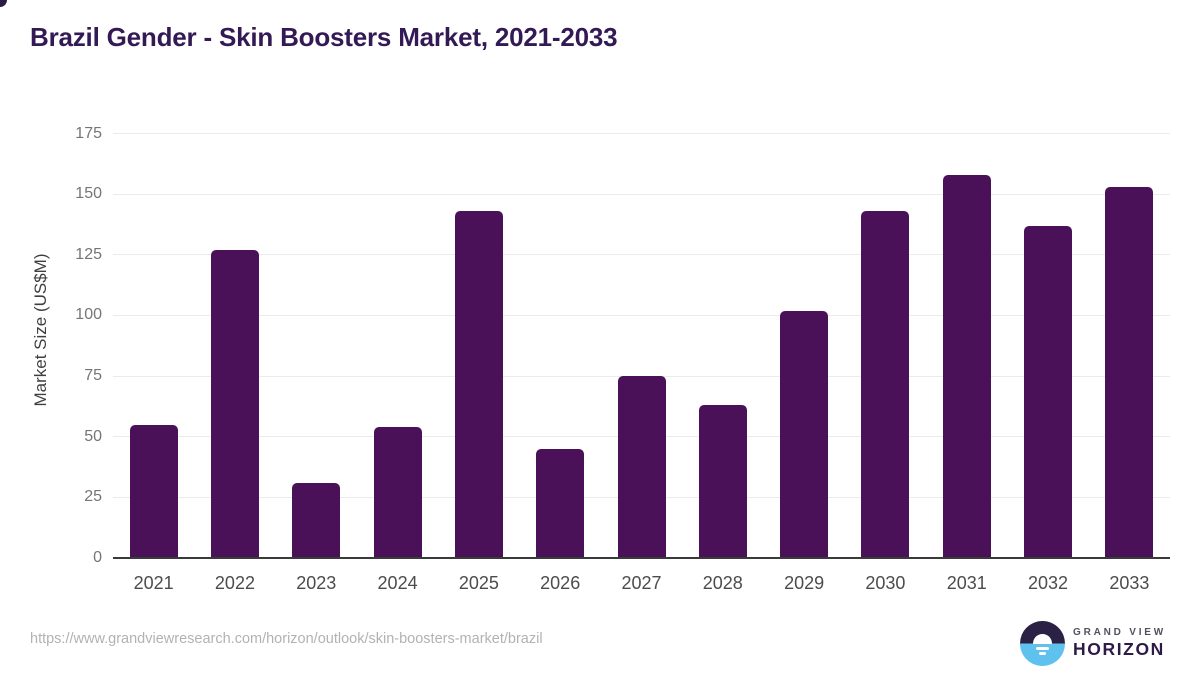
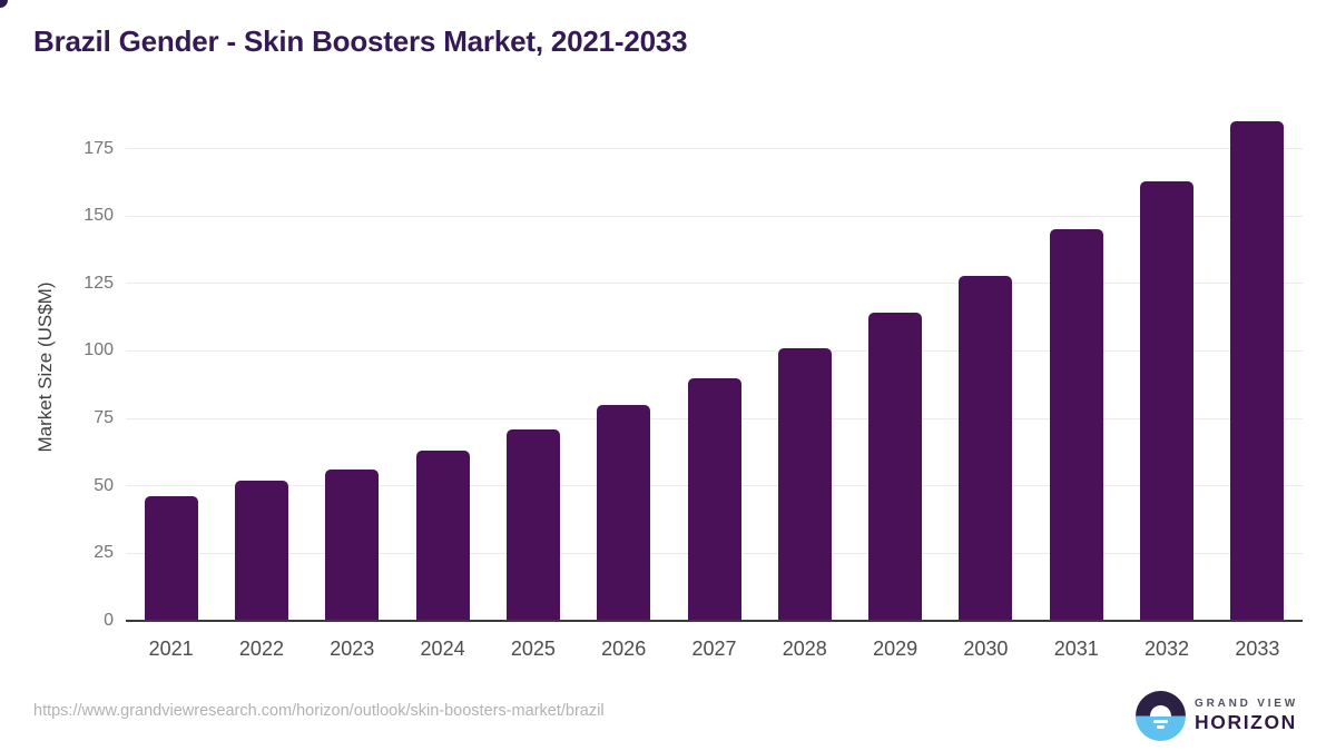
2021: 55 -> 46
2022: 127 -> 52
2023: 31 -> 56
2024: 54 -> 63
2025: 143 -> 71
2026: 45 -> 80
2027: 75 -> 90
2028: 63 -> 101
2029: 102 -> 114
2030: 143 -> 128
2031: 158 -> 145
2032: 137 -> 163
2033: 153 -> 185
